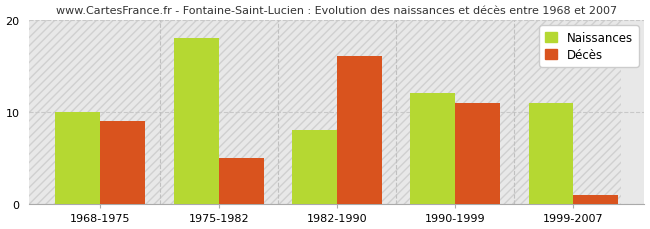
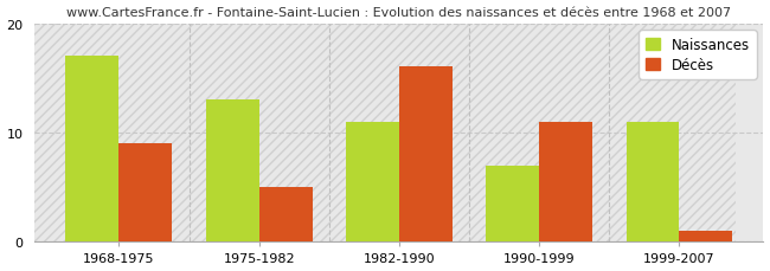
Naissances/1968-1975: 10 -> 17
Naissances/1975-1982: 18 -> 13
Naissances/1982-1990: 8 -> 11
Naissances/1990-1999: 12 -> 7
